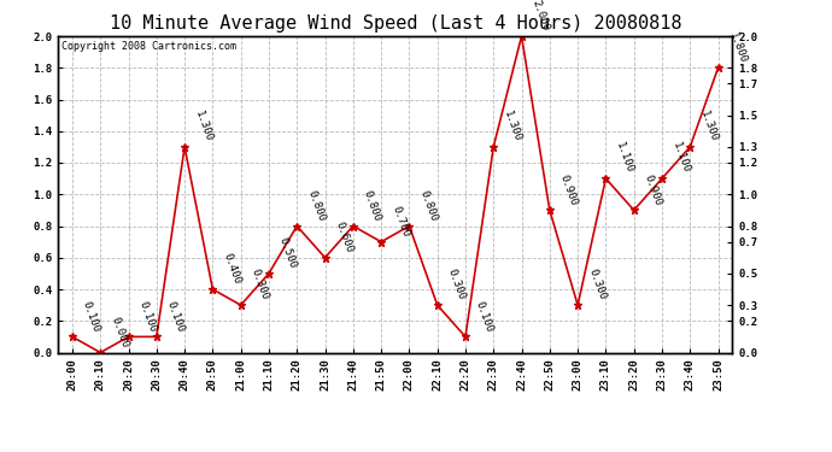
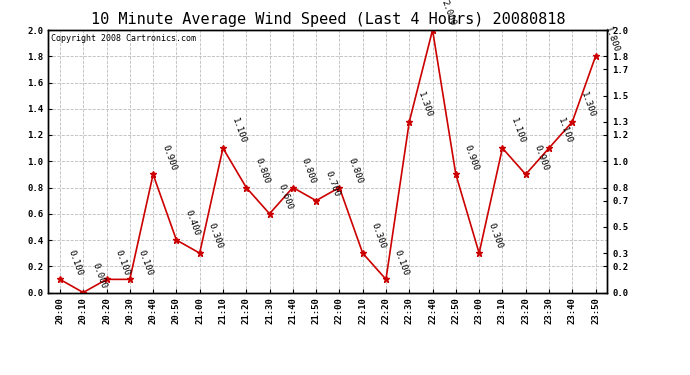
20:40: 1.300 -> 0.900
21:10: 0.500 -> 1.100
